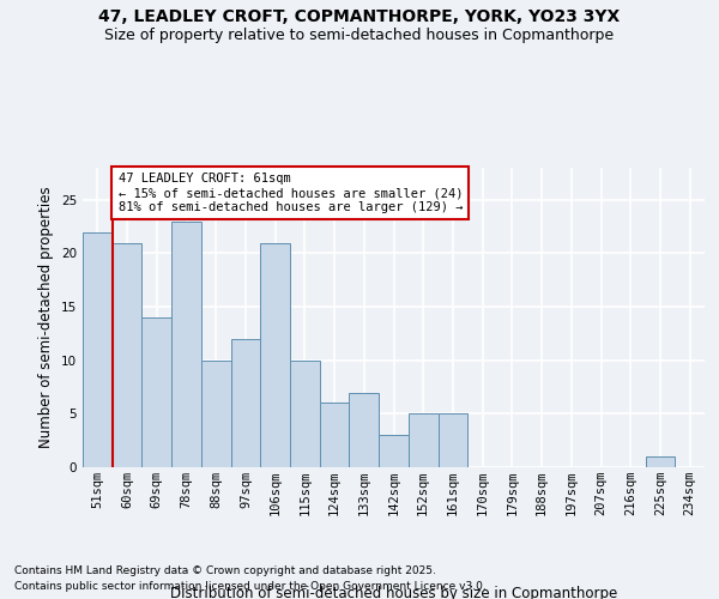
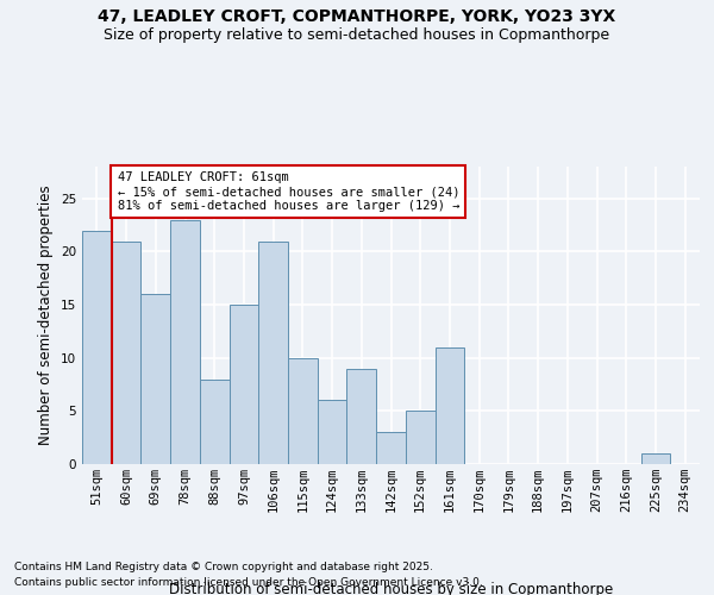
69sqm: 14 -> 16
88sqm: 10 -> 8
97sqm: 12 -> 15
133sqm: 7 -> 9
161sqm: 5 -> 11
